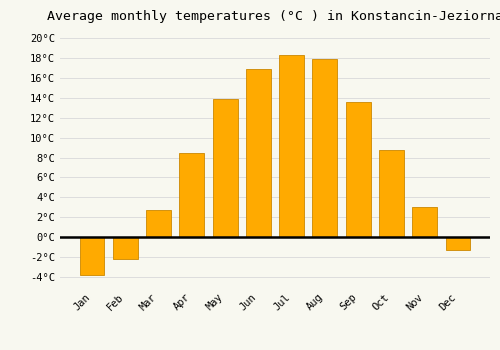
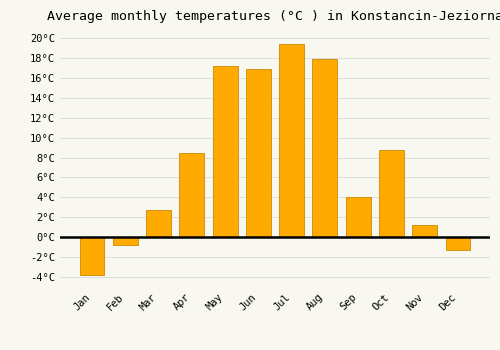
Feb: -2.2°C -> -0.8°C
May: 13.9°C -> 17.2°C
Jul: 18.3°C -> 19.4°C
Sep: 13.6°C -> 4.0°C
Nov: 3.0°C -> 1.2°C
